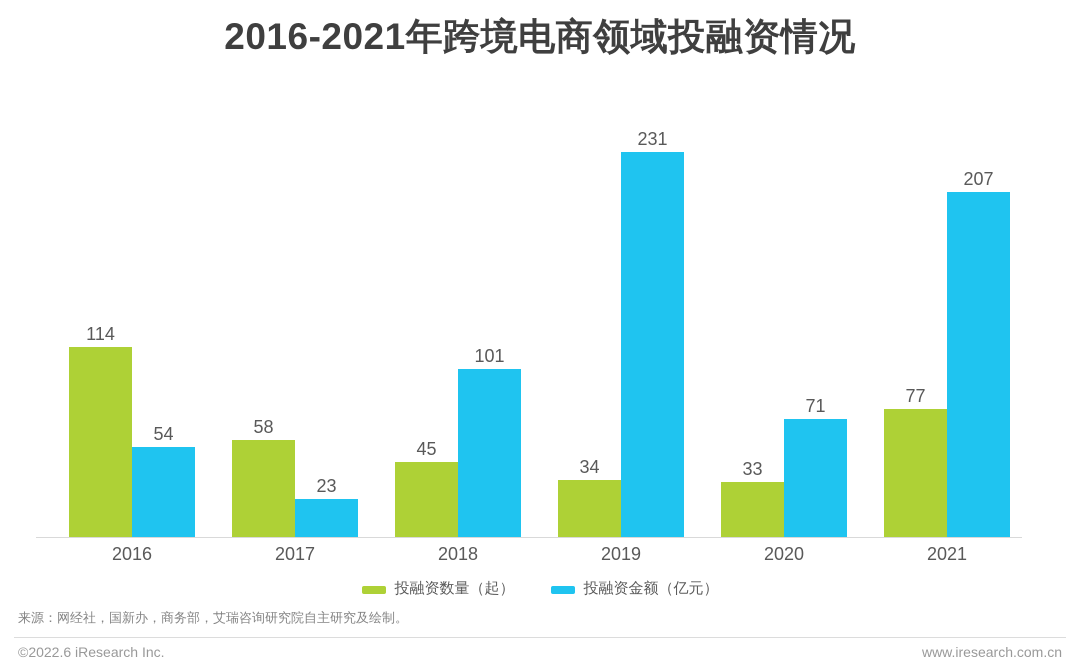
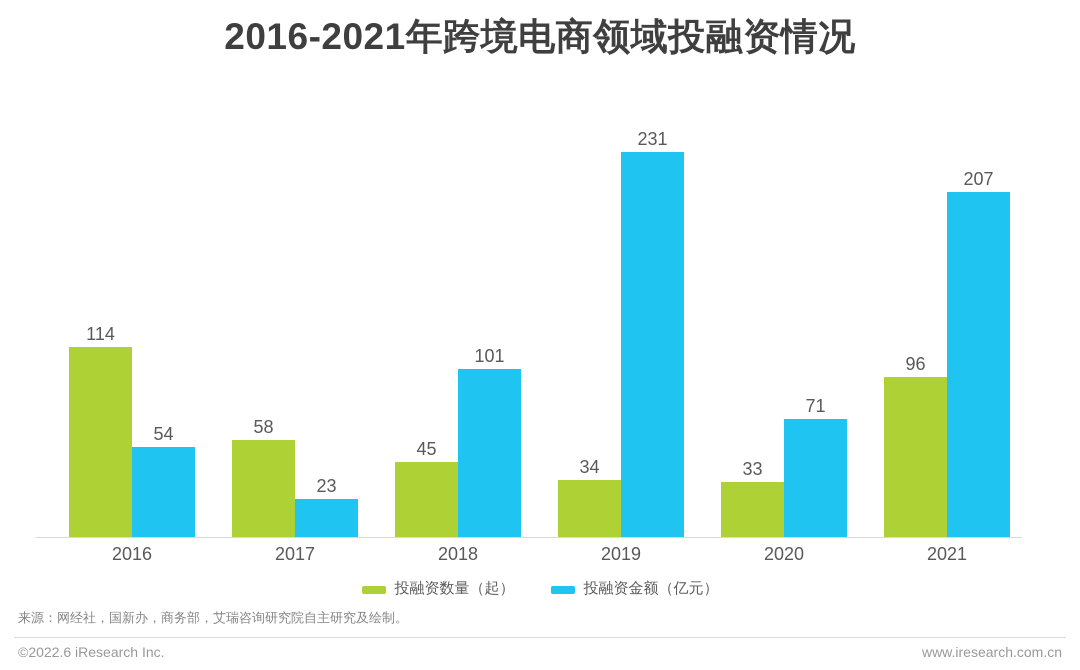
投融资数量（起）/2021: 77 -> 96
